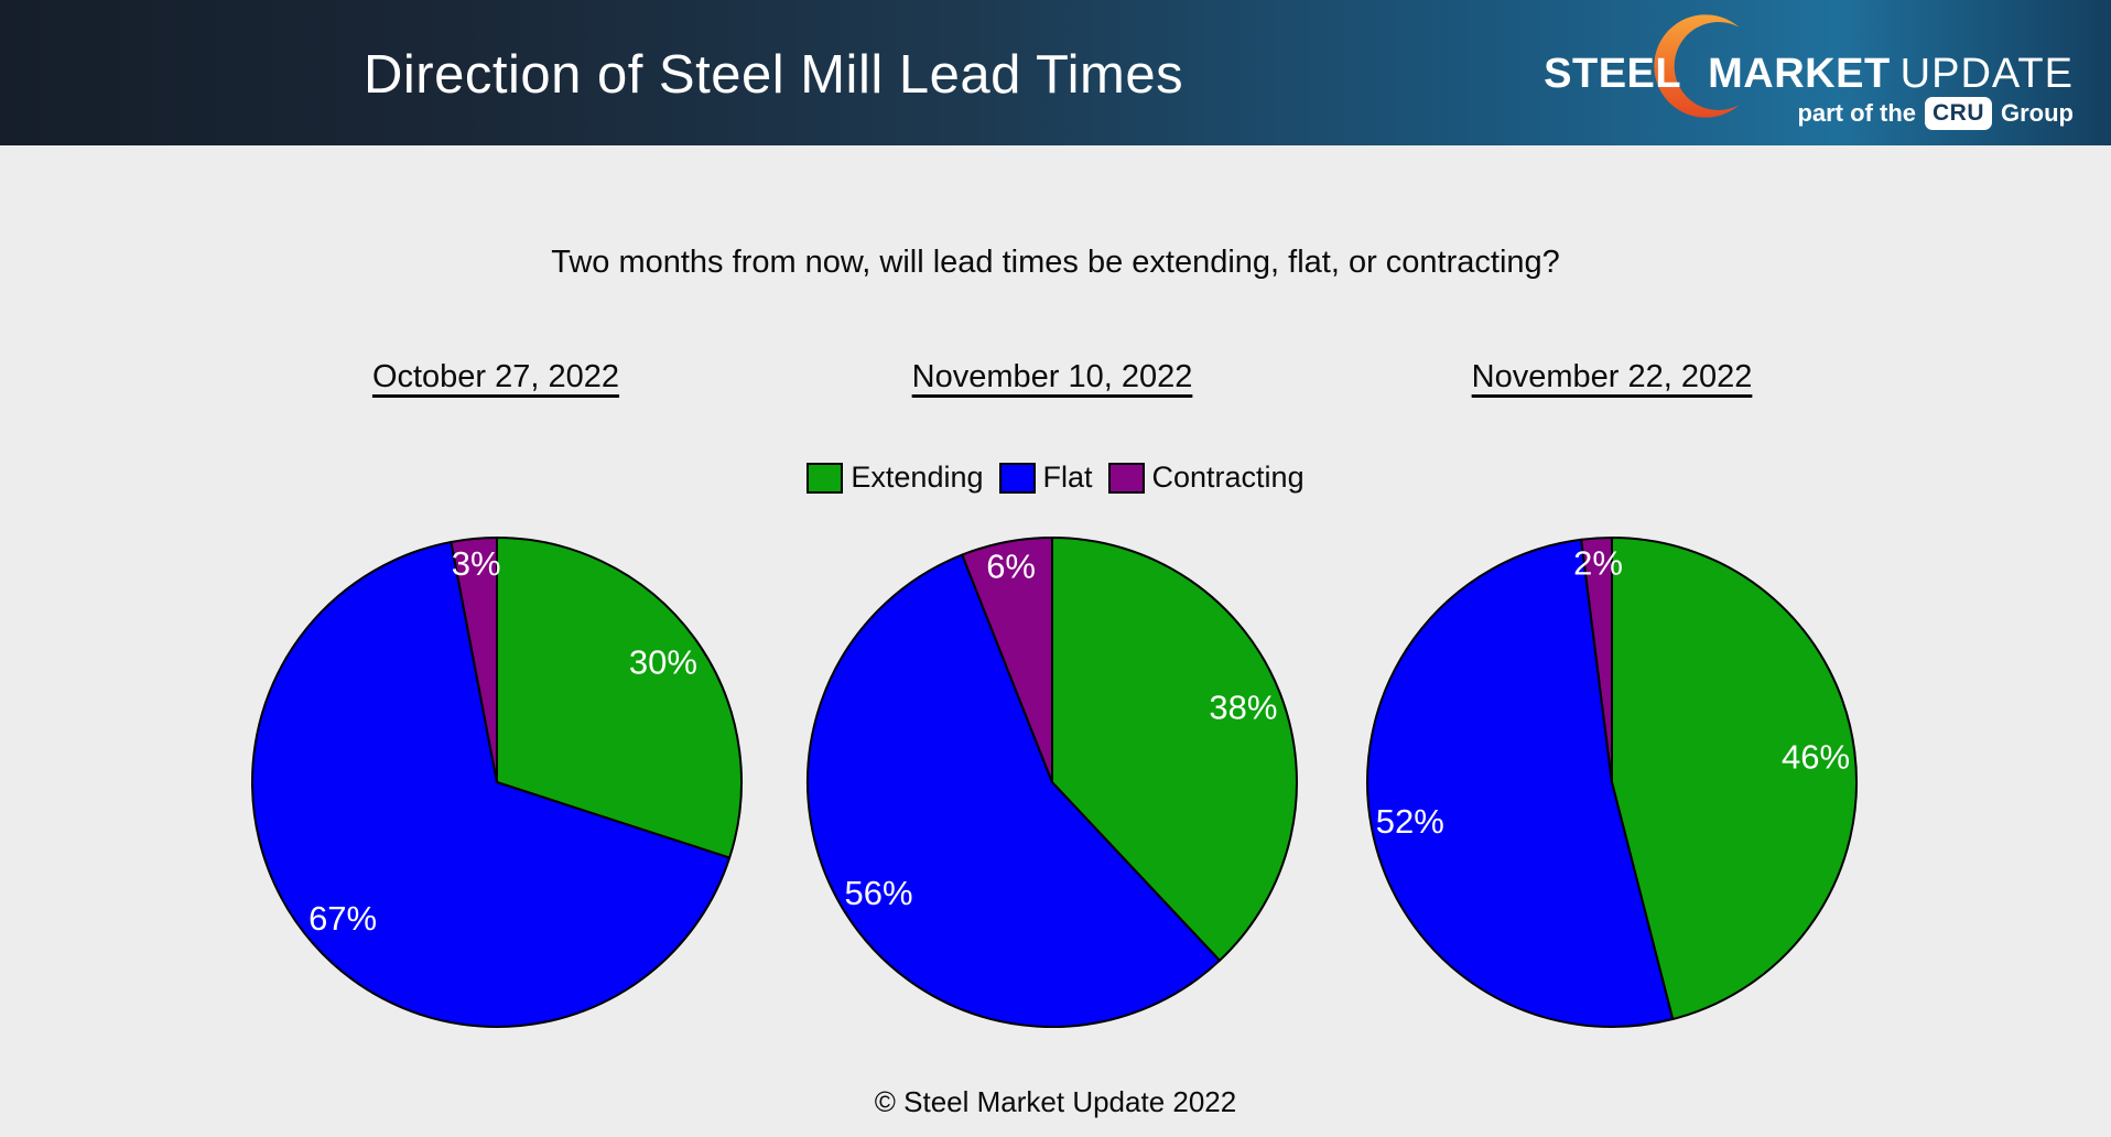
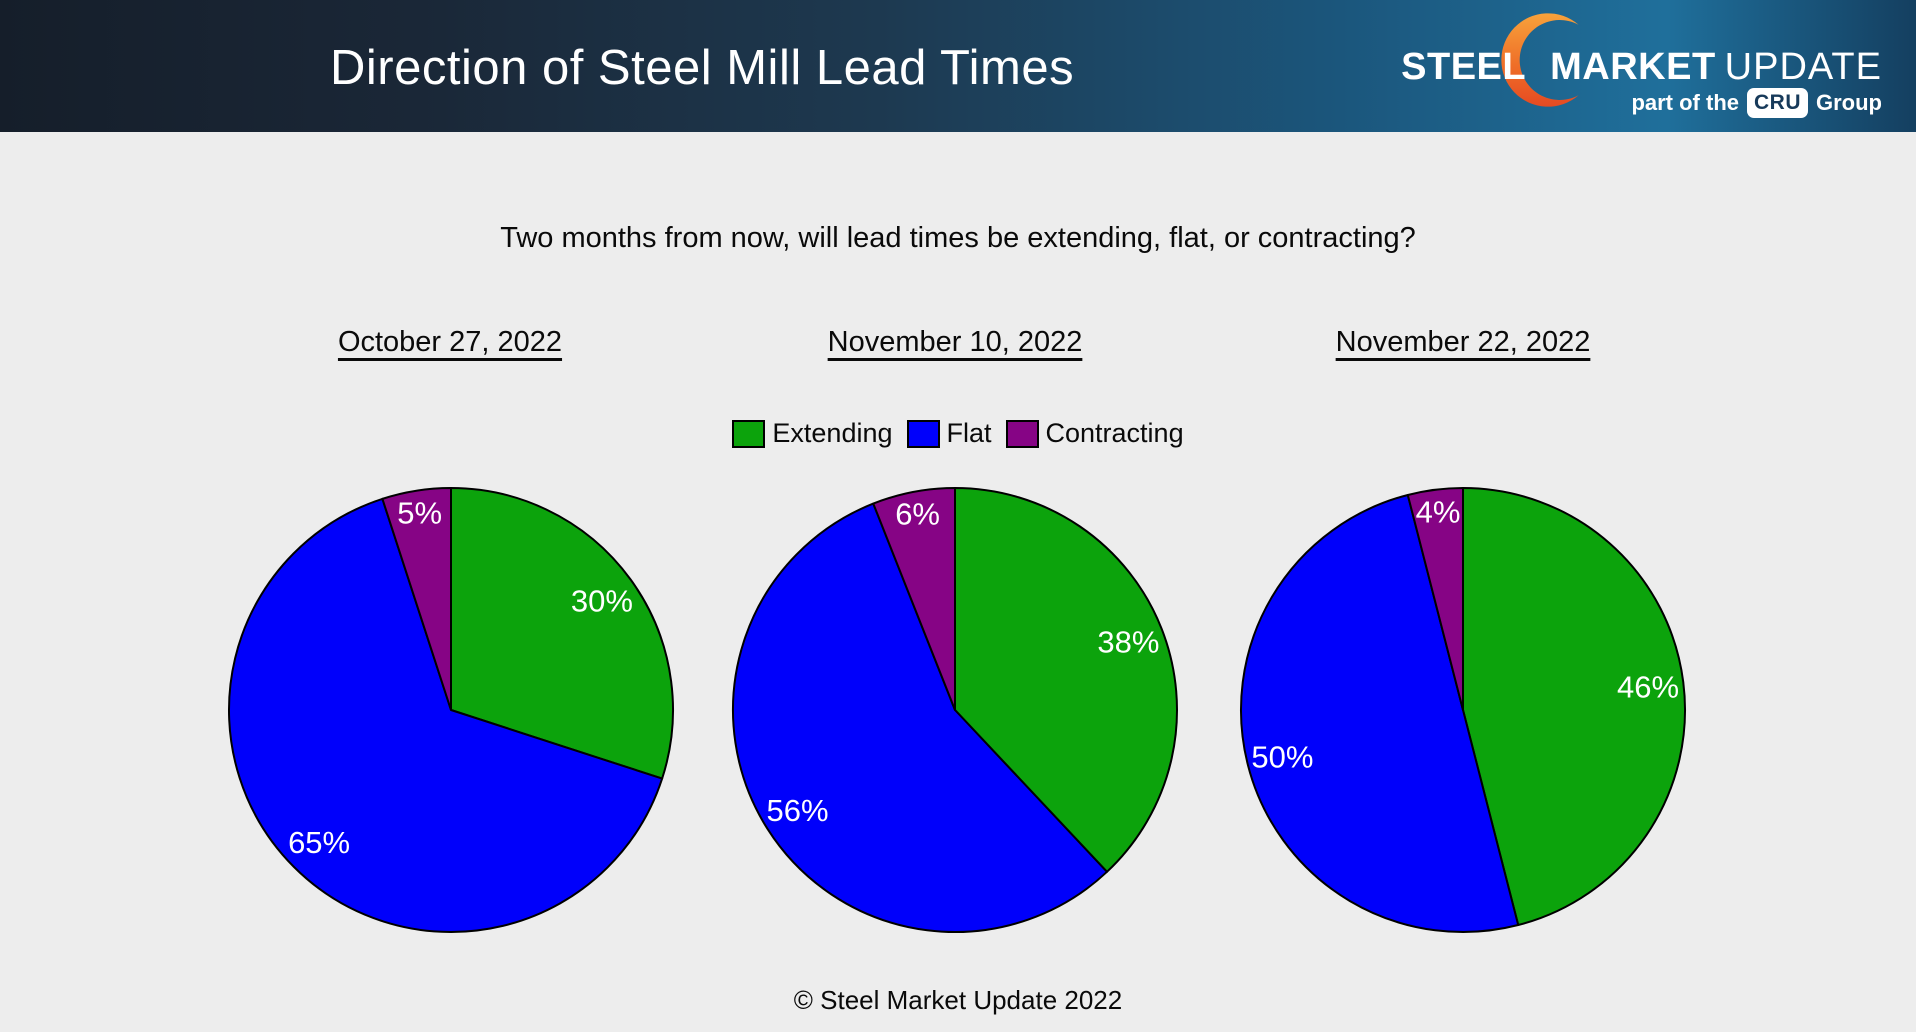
October 27, 2022/Flat: 67% -> 65%
October 27, 2022/Contracting: 3% -> 5%
November 22, 2022/Flat: 52% -> 50%
November 22, 2022/Contracting: 2% -> 4%
